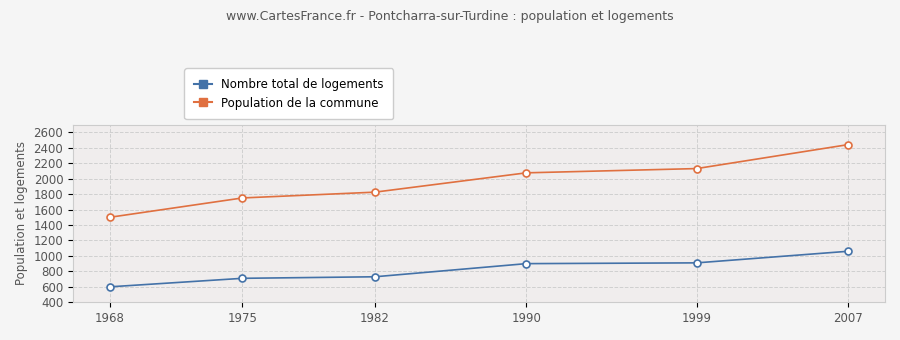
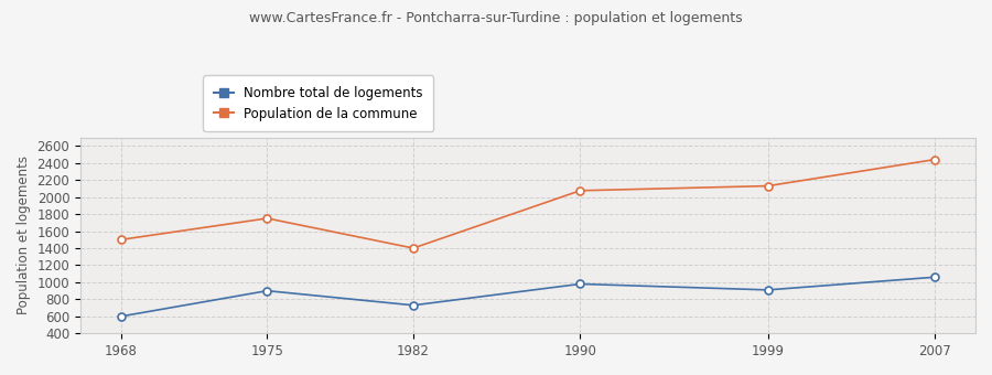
Nombre total de logements/1975: 710 -> 900
Population de la commune/1982: 1820 -> 1400
Nombre total de logements/1990: 900 -> 980
